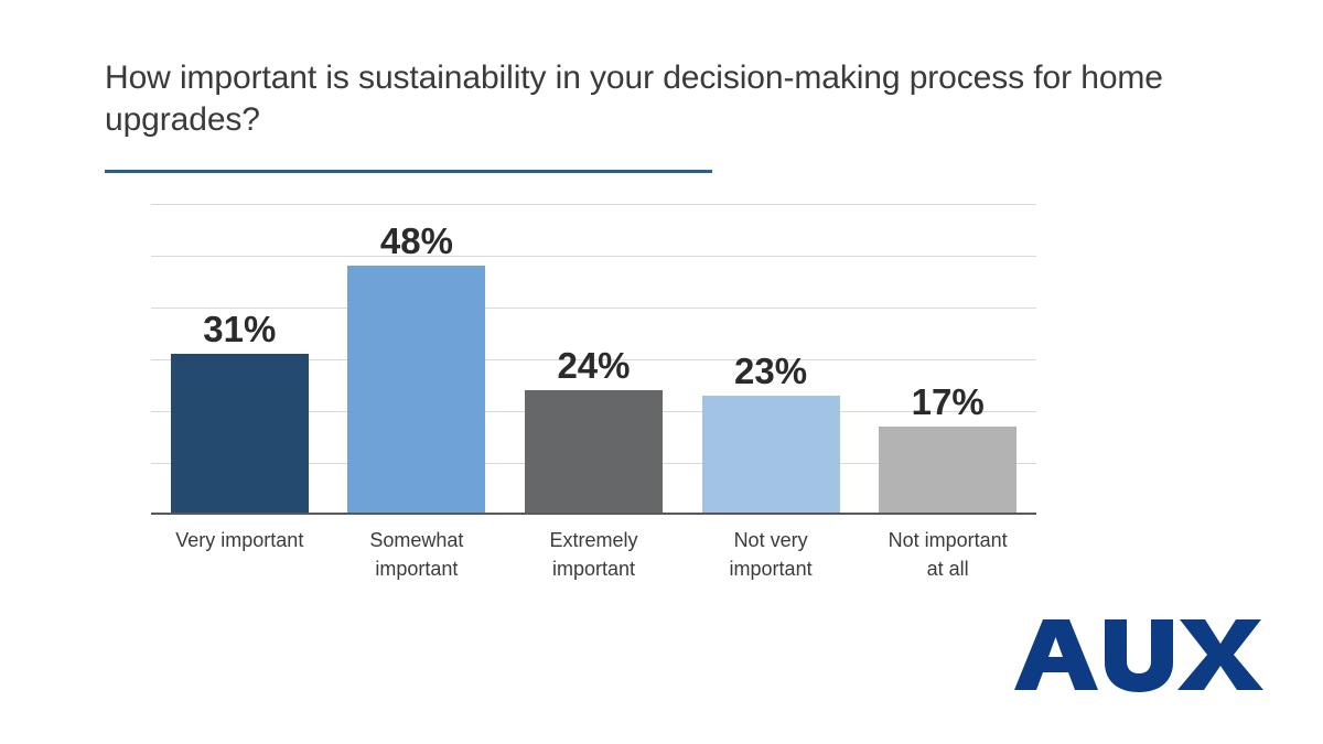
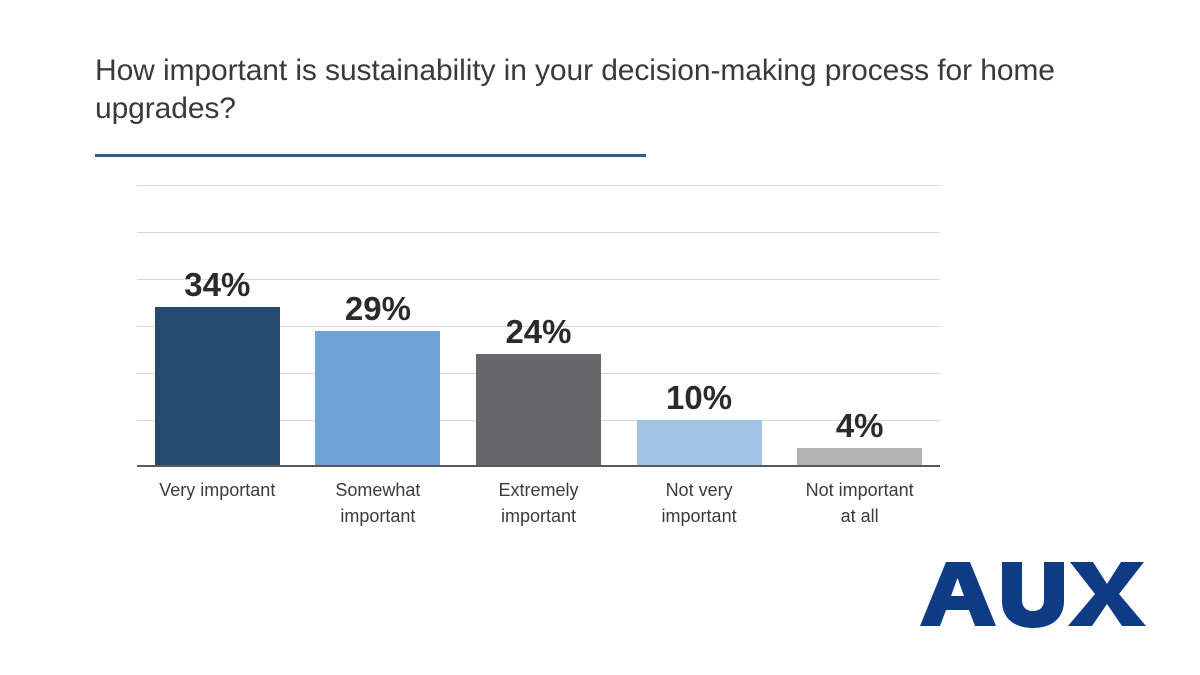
Very important: 31% -> 34%
Somewhat important: 48% -> 29%
Not very important: 23% -> 10%
Not important at all: 17% -> 4%
